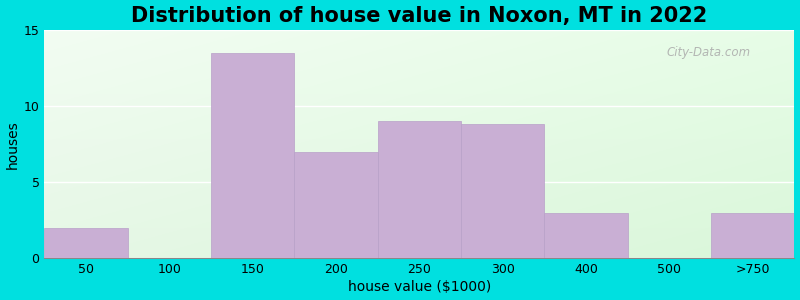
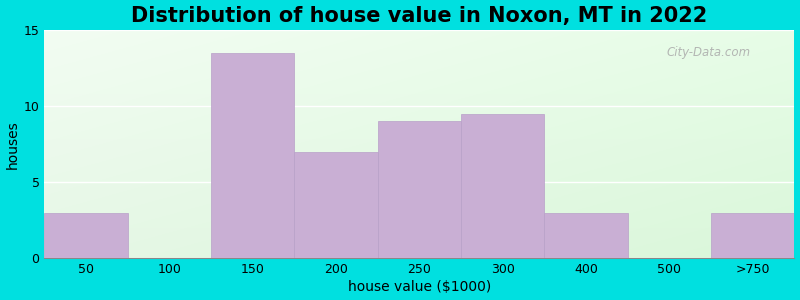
50: 2.0 -> 3.0
300: 8.8 -> 9.5
